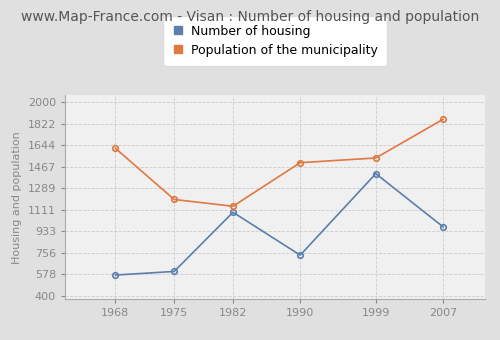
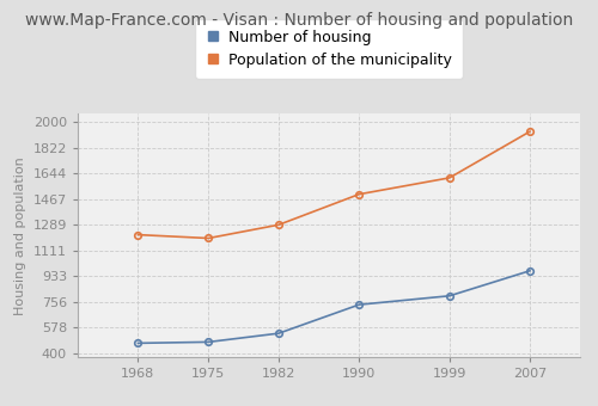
Number of housing/1968: 570 -> 470
Population of the municipality/1968: 1620 -> 1220
Number of housing/1975: 600 -> 480
Number of housing/1982: 1090 -> 540
Population of the municipality/1982: 1140 -> 1290
Number of housing/1999: 1410 -> 800
Population of the municipality/1999: 1540 -> 1620
Population of the municipality/2007: 1860 -> 1940
